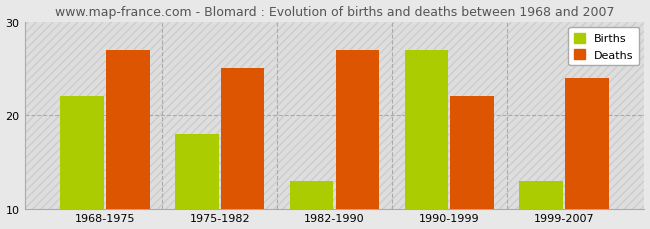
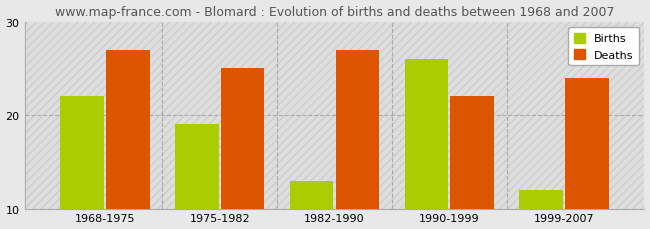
Births/1975-1982: 18 -> 19
Births/1990-1999: 27 -> 26
Births/1999-2007: 13 -> 12
